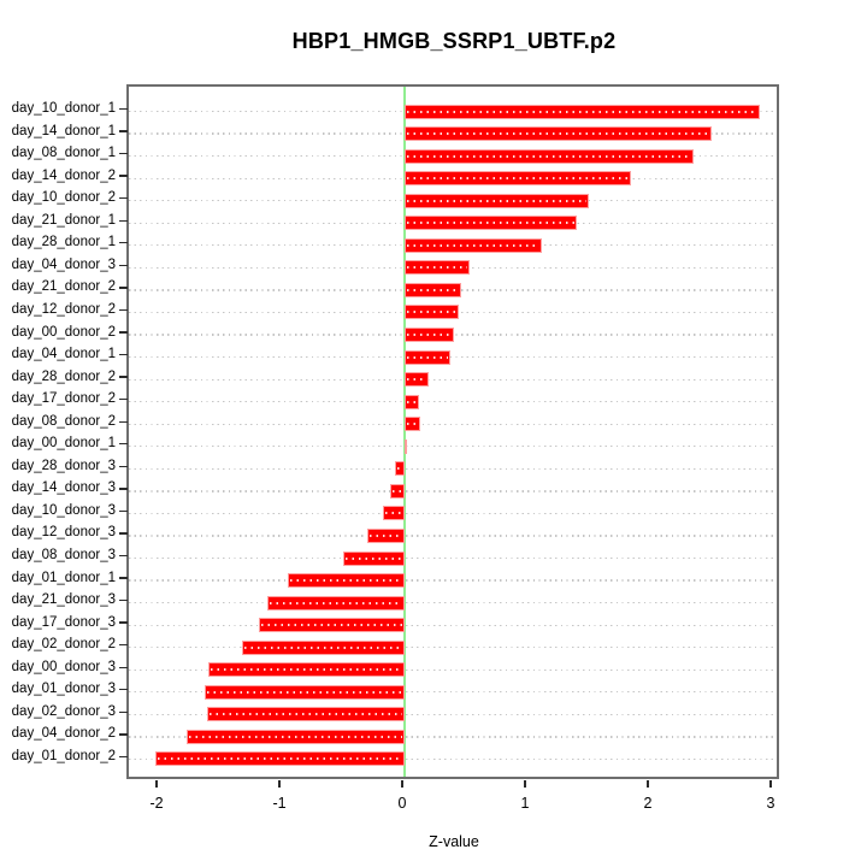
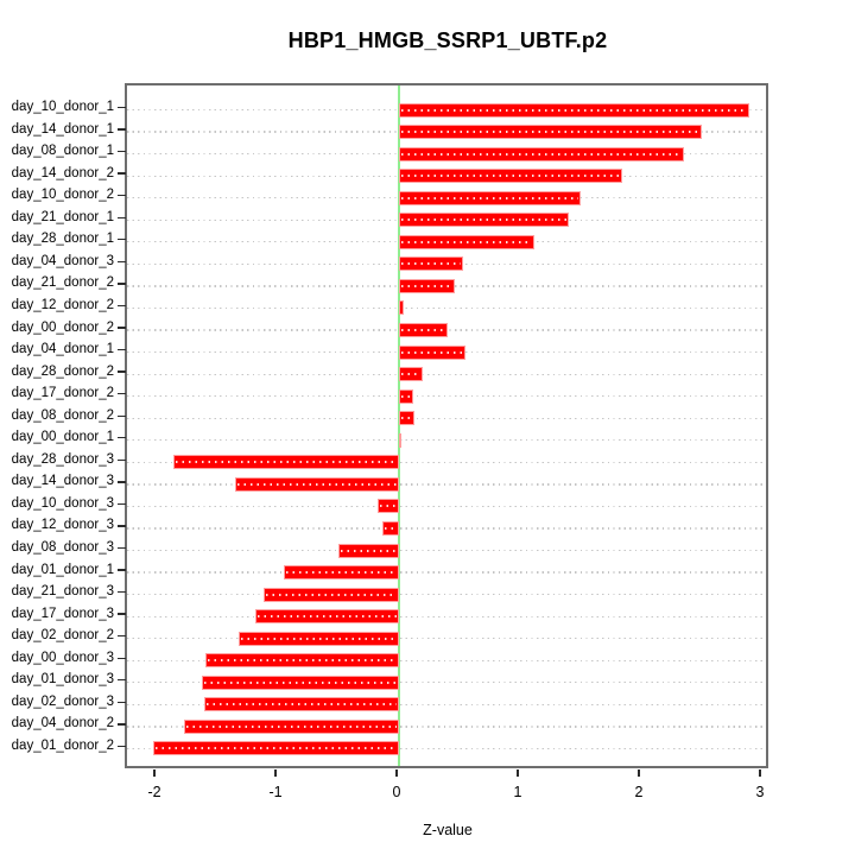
day_12_donor_2: 0.44 -> 0.04
day_04_donor_1: 0.37 -> 0.55
day_28_donor_3: -0.08 -> -1.86
day_14_donor_3: -0.12 -> -1.35
day_12_donor_3: -0.30 -> -0.14
